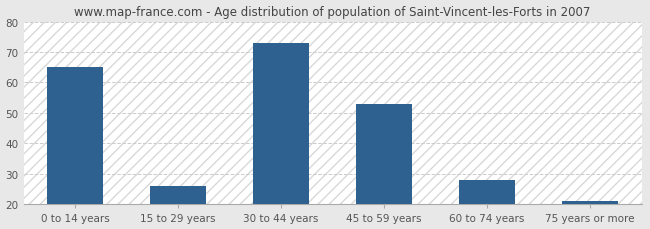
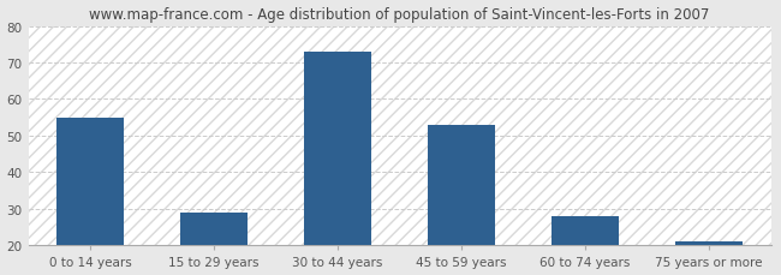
0 to 14 years: 65 -> 55
15 to 29 years: 26 -> 29
